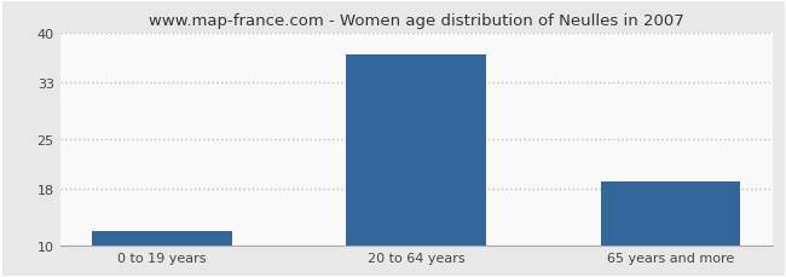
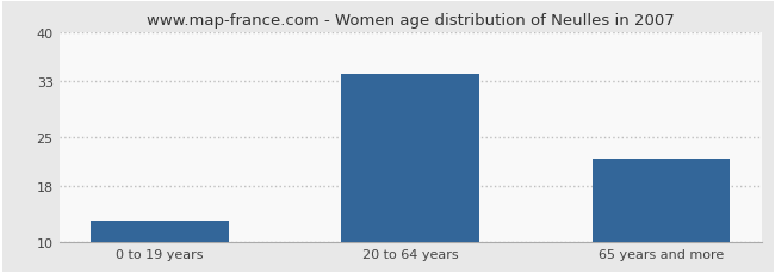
0 to 19 years: 12 -> 13
20 to 64 years: 37 -> 34
65 years and more: 19 -> 22
